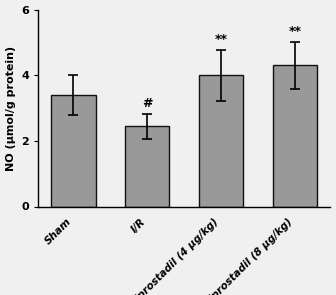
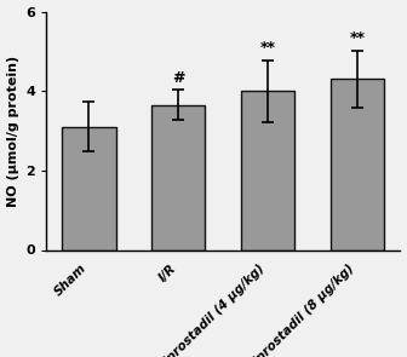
Sham: 3.40 -> 3.10
I/R: 2.45 -> 3.65
